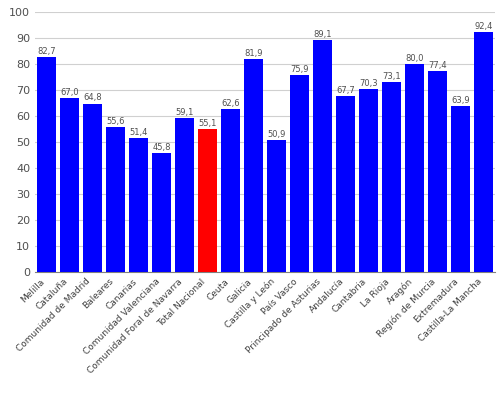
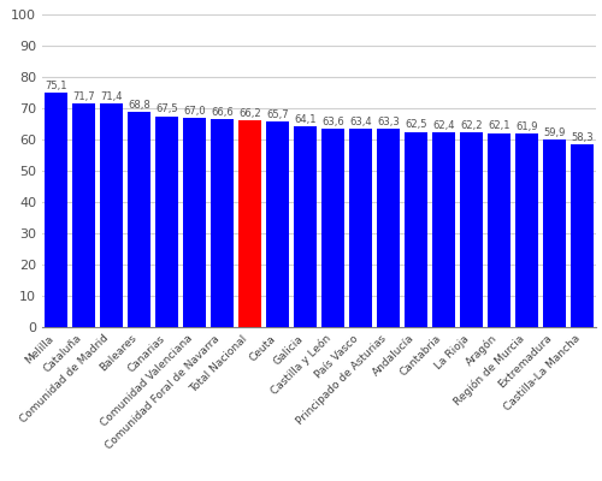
Melilla: 82,7 -> 75,1
Cataluña: 67,0 -> 71,7
Comunidad de Madrid: 64,8 -> 71,4
Baleares: 55,6 -> 68,8
Canarias: 51,4 -> 67,5
Comunidad Valenciana: 45,8 -> 67,0
Comunidad Foral de Navarra: 59,1 -> 66,6
Total Nacional: 55,1 -> 66,2
Ceuta: 62,6 -> 65,7
Galicia: 81,9 -> 64,1
Castilla y León: 50,9 -> 63,6
País Vasco: 75,9 -> 63,4
Principado de Asturias: 89,1 -> 63,3
Andalucía: 67,7 -> 62,5
Cantabria: 70,3 -> 62,4
La Rioja: 73,1 -> 62,2
Aragón: 80,0 -> 62,1
Región de Murcia: 77,4 -> 61,9
Extremadura: 63,9 -> 59,9
Castilla-La Mancha: 92,4 -> 58,3
